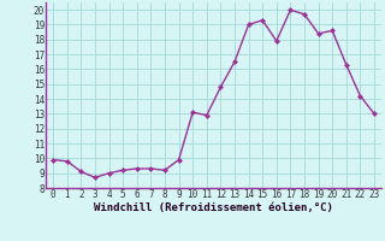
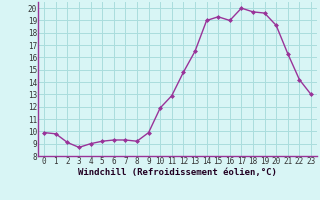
10: 13.1 -> 11.9
16: 17.9 -> 19.0
19: 18.4 -> 19.6
